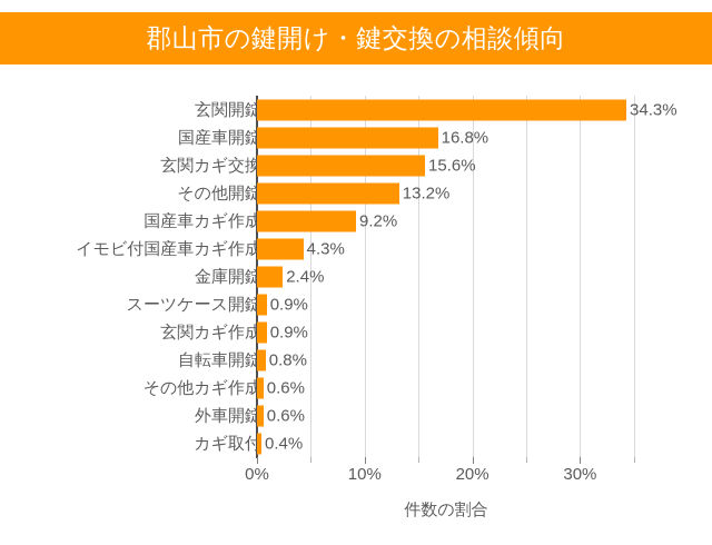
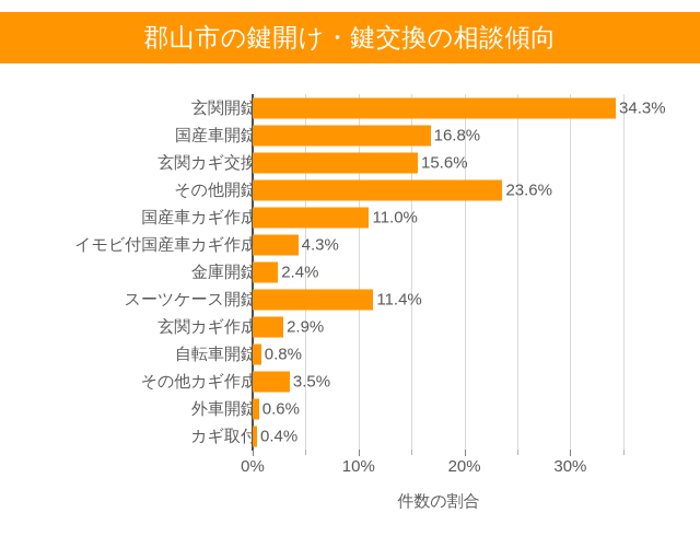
その他開錠: 13.2% -> 23.6%
国産車カギ作成: 9.2% -> 11.0%
スーツケース開錠: 0.9% -> 11.4%
玄関カギ作成: 0.9% -> 2.9%
その他カギ作成: 0.6% -> 3.5%
